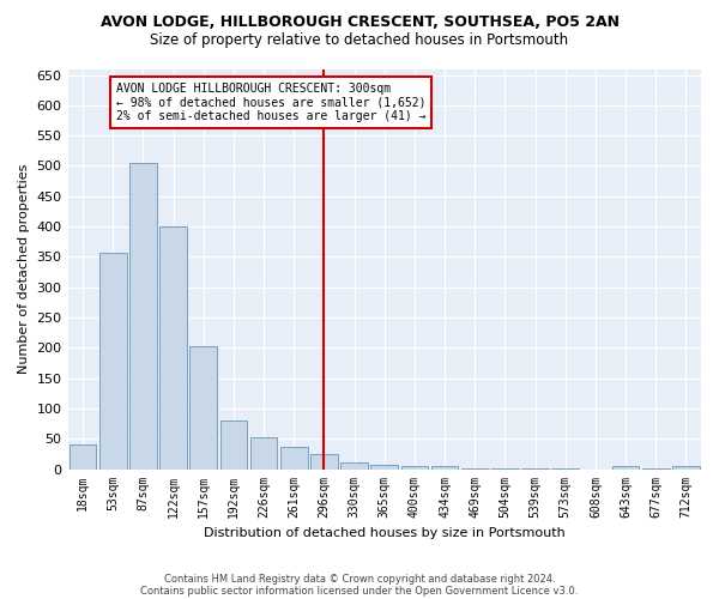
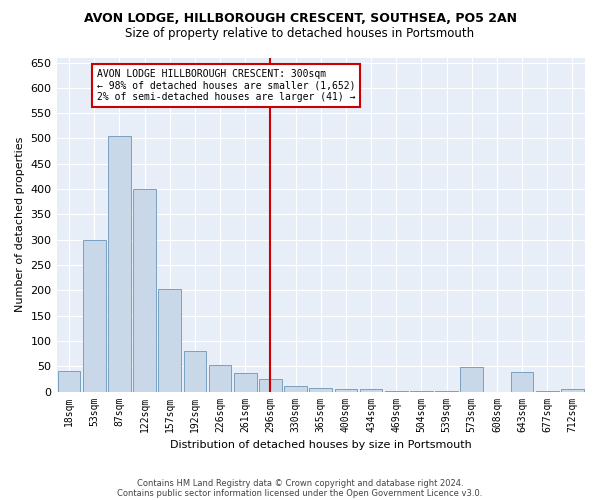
53sqm: 357 -> 300
573sqm: 1 -> 48
643sqm: 6 -> 38
